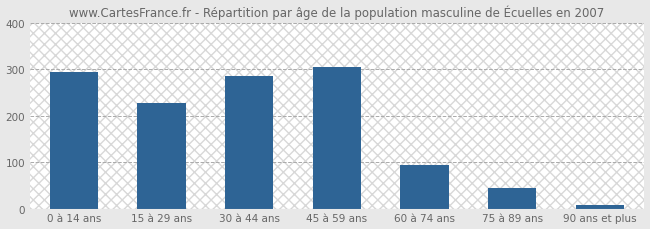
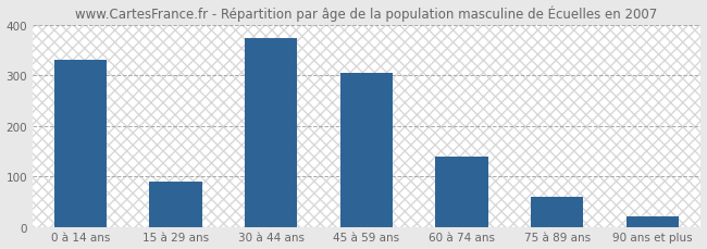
0 à 14 ans: 295 -> 330
15 à 29 ans: 228 -> 90
30 à 44 ans: 285 -> 375
60 à 74 ans: 95 -> 140
75 à 89 ans: 45 -> 60
90 ans et plus: 8 -> 20
